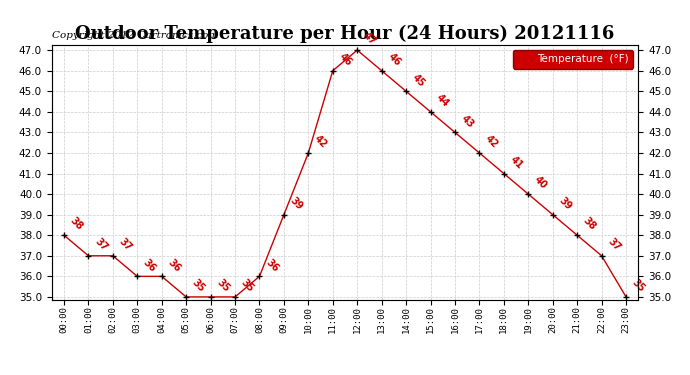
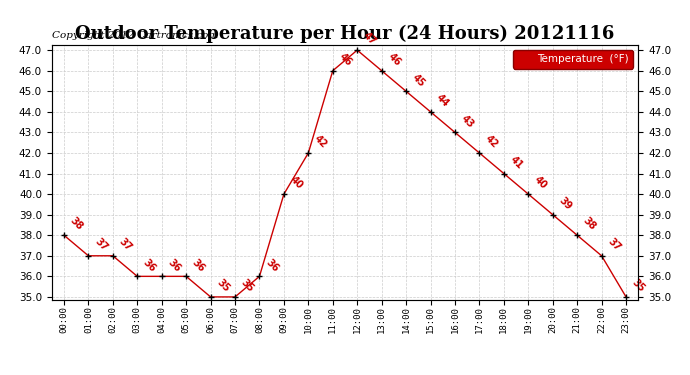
05:00: 35 -> 36
09:00: 39 -> 40
